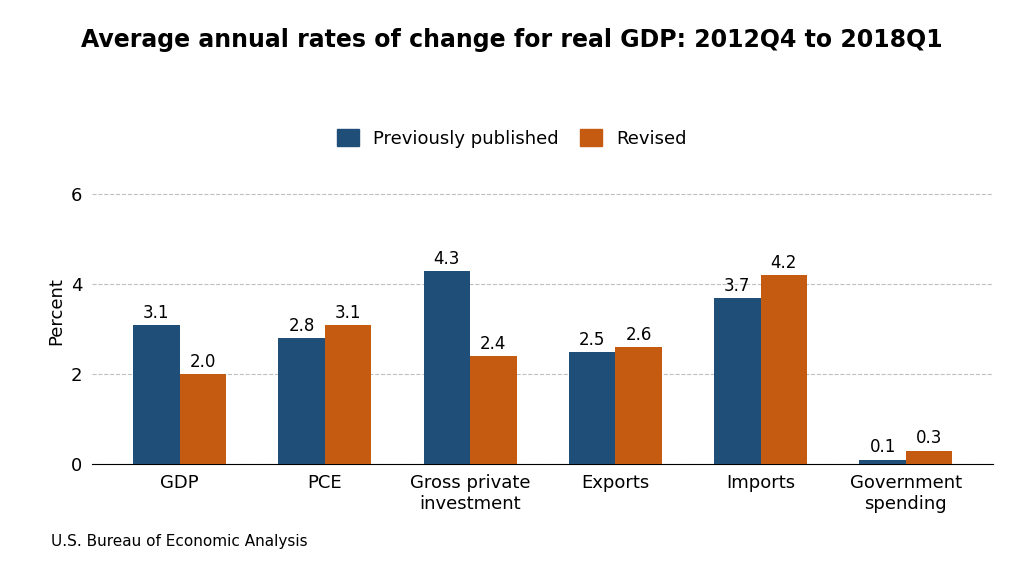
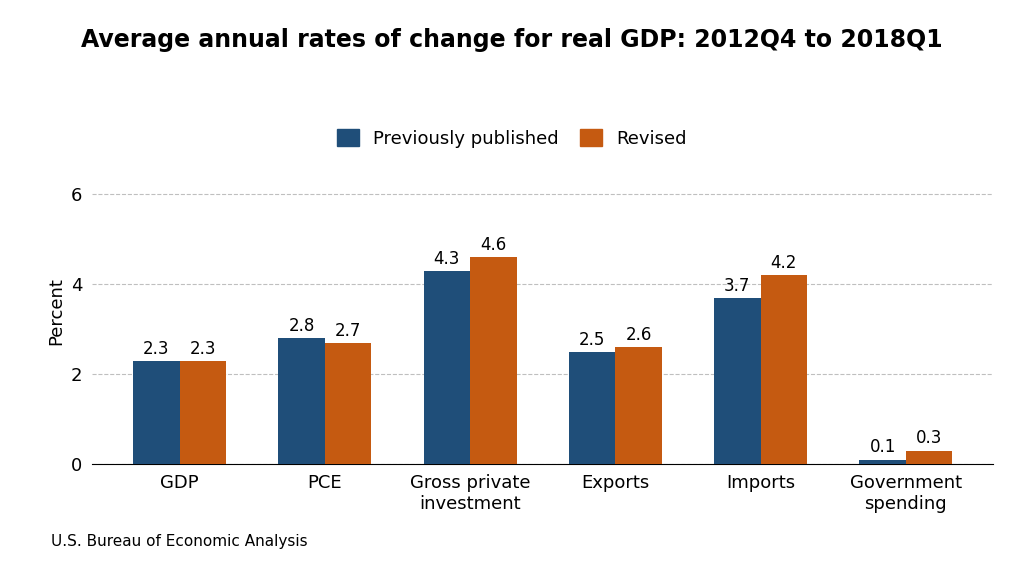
Previously published/GDP: 3.1 -> 2.3
Revised/GDP: 2.0 -> 2.3
Revised/PCE: 3.1 -> 2.7
Revised/Gross private investment: 2.4 -> 4.6
